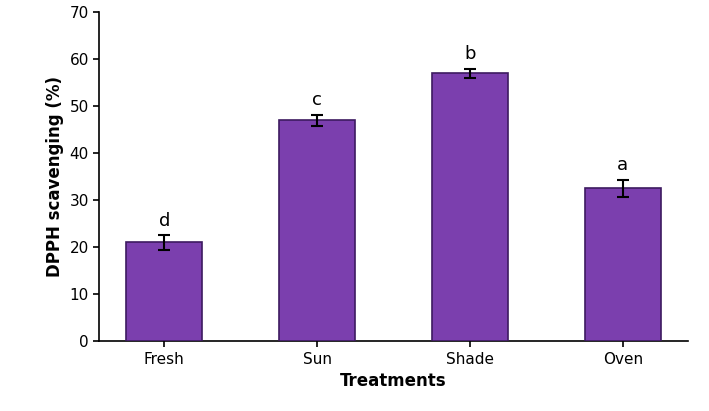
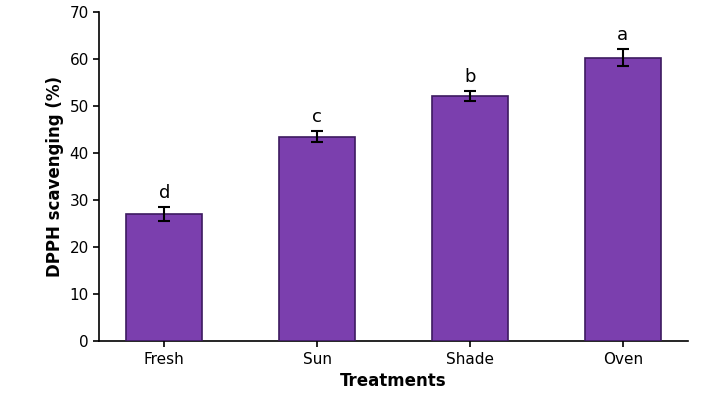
Fresh: 21.0 -> 27.0
Sun: 47.0 -> 43.5
Shade: 57.0 -> 52.2
Oven: 32.5 -> 60.3
